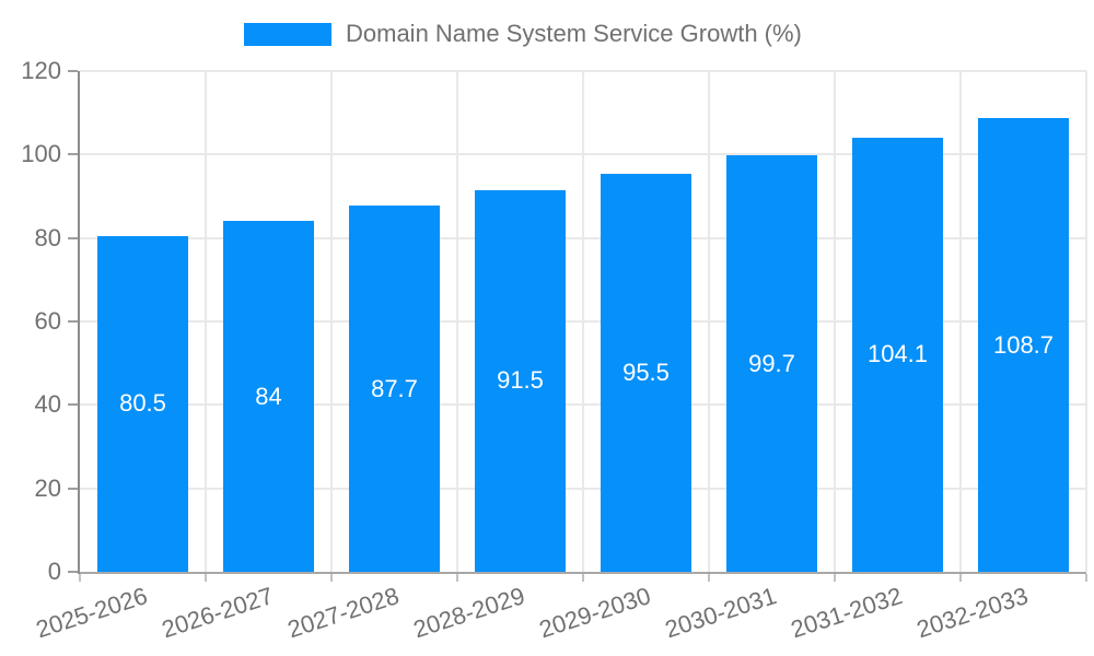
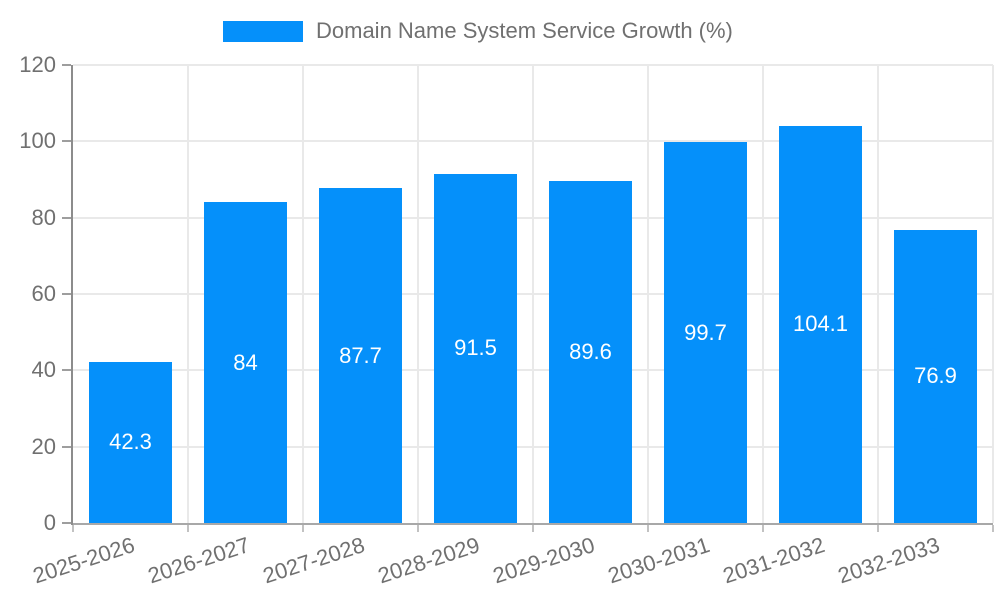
2025-2026: 80.5 -> 42.3
2029-2030: 95.5 -> 89.6
2032-2033: 108.7 -> 76.9
